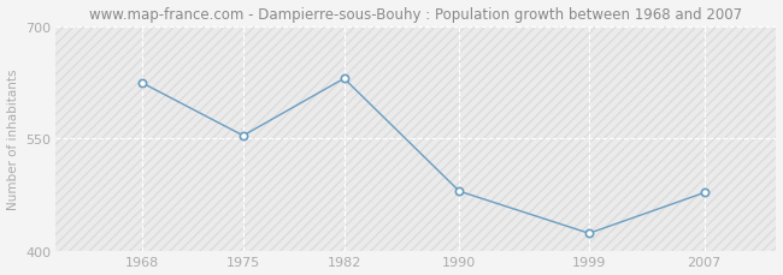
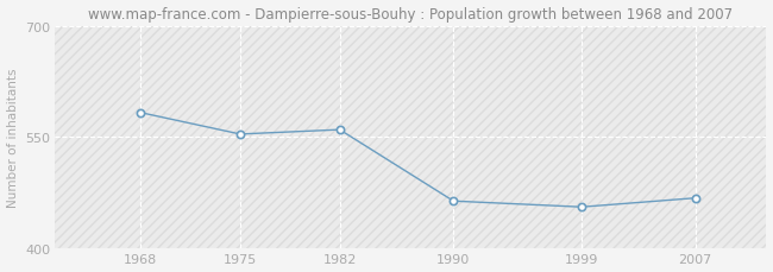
1968: 624 -> 583
1982: 630 -> 560
1990: 480 -> 464
1999: 424 -> 456
2007: 478 -> 468
